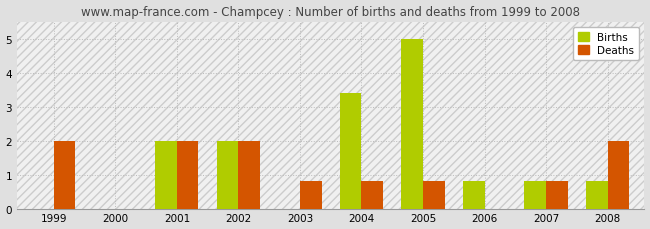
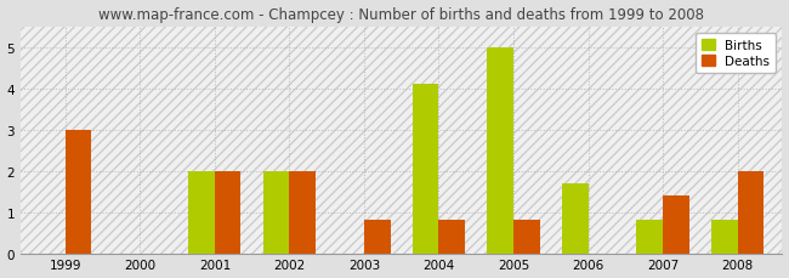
Deaths/1999: 2.0 -> 3.0
Births/2004: 3.4 -> 4.1
Births/2006: 0.8 -> 1.7
Deaths/2007: 0.8 -> 1.4
